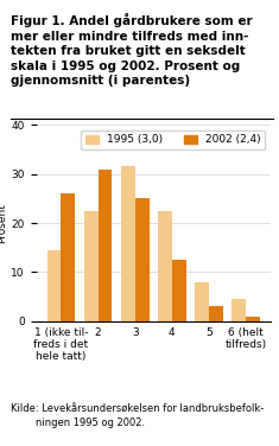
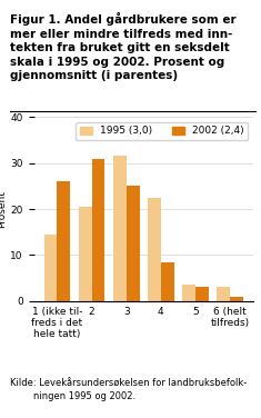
1995 (3,0)/2: 22.5 -> 20.5
2002 (2,4)/4: 12.5 -> 8.5
1995 (3,0)/5: 8.0 -> 3.5
1995 (3,0)/6 (helt tilfreds): 4.5 -> 3.0
